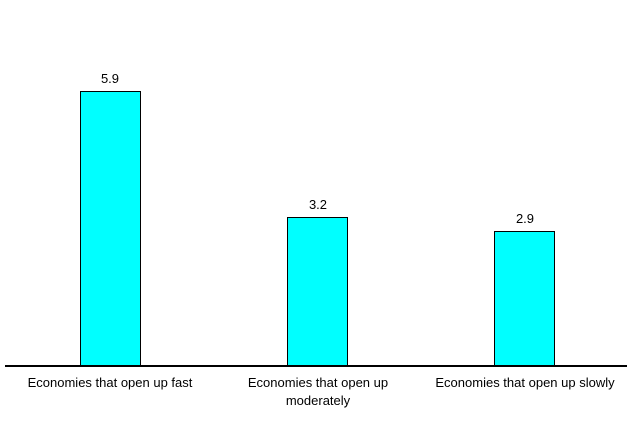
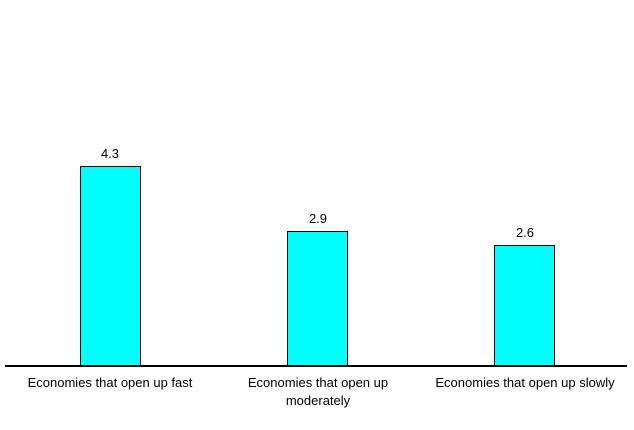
Economies that open up fast: 5.9 -> 4.3
Economies that open up moderately: 3.2 -> 2.9
Economies that open up slowly: 2.9 -> 2.6
